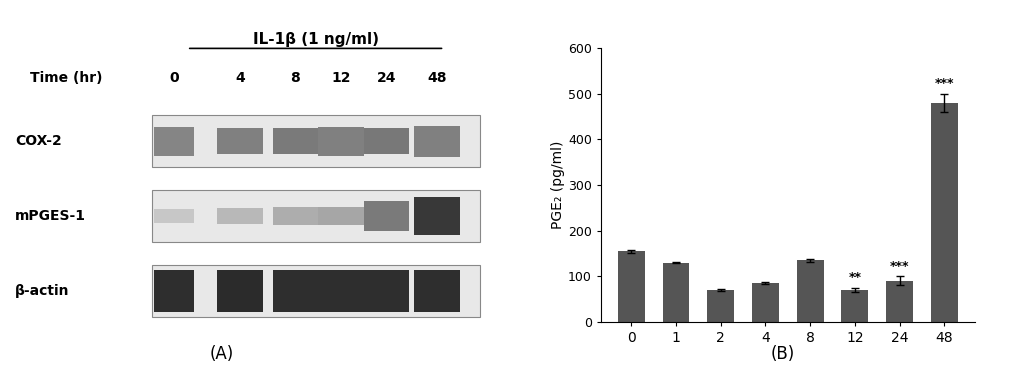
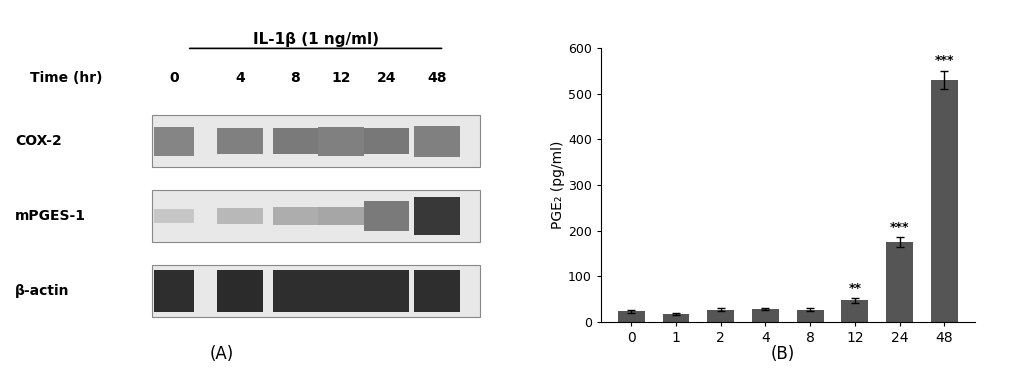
0: 155 -> 23
1: 130 -> 18
2: 70 -> 27
4: 85 -> 28
8: 135 -> 27
12: 70 -> 47
24: 90 -> 175
48: 480 -> 530
